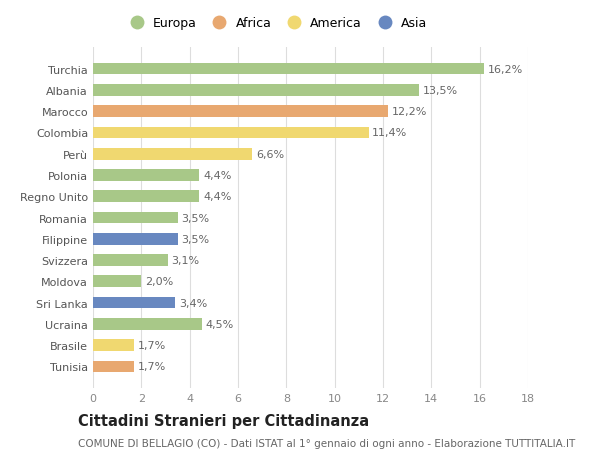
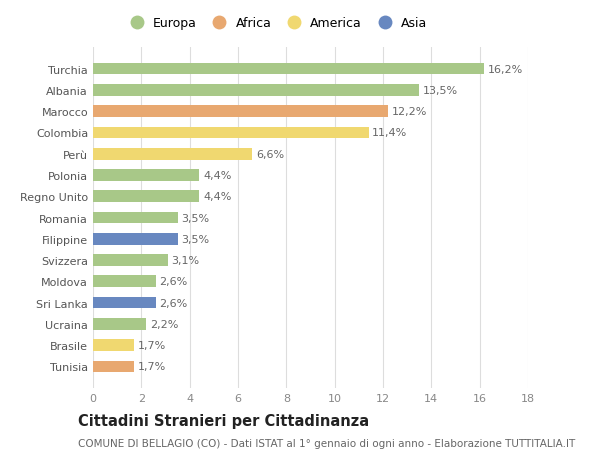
Moldova: 2,0% -> 2,6%
Sri Lanka: 3,4% -> 2,6%
Ucraina: 4,5% -> 2,2%
